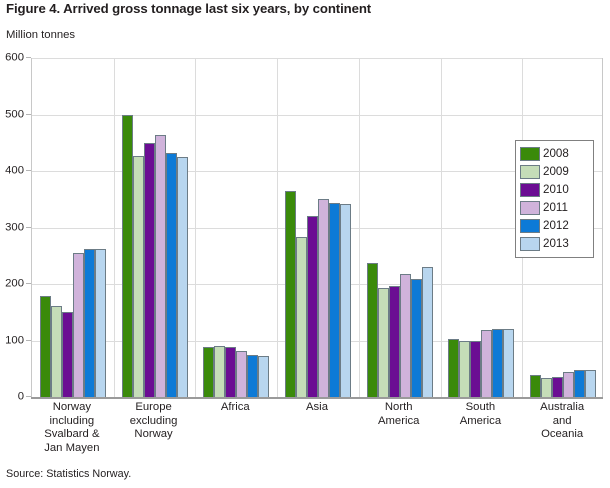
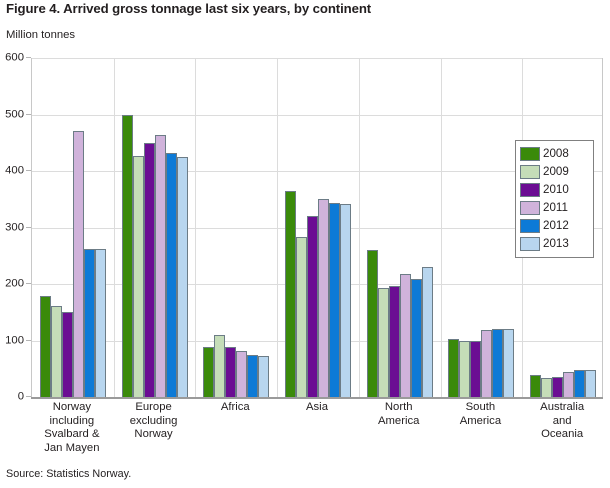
2011/Norway including Svalbard & Jan Mayen: 260 -> 470
2009/Africa: 90 -> 110
2008/North America: 240 -> 260
